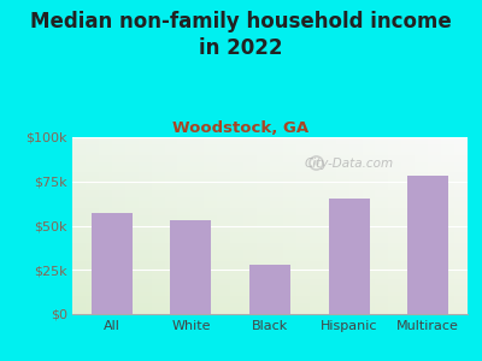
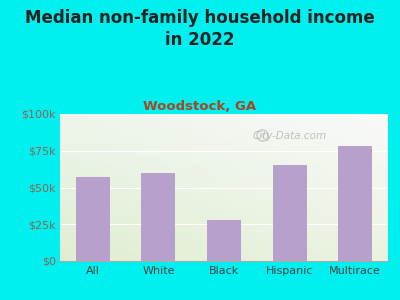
White: $53k -> $60k
